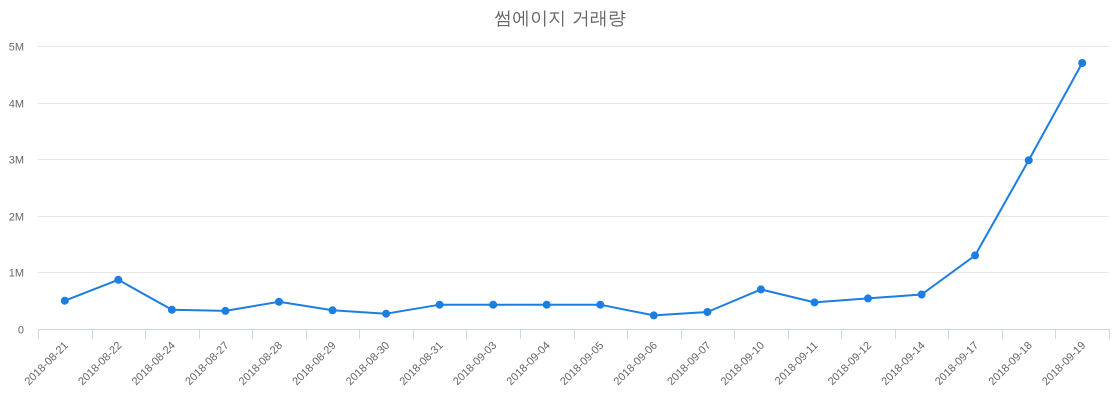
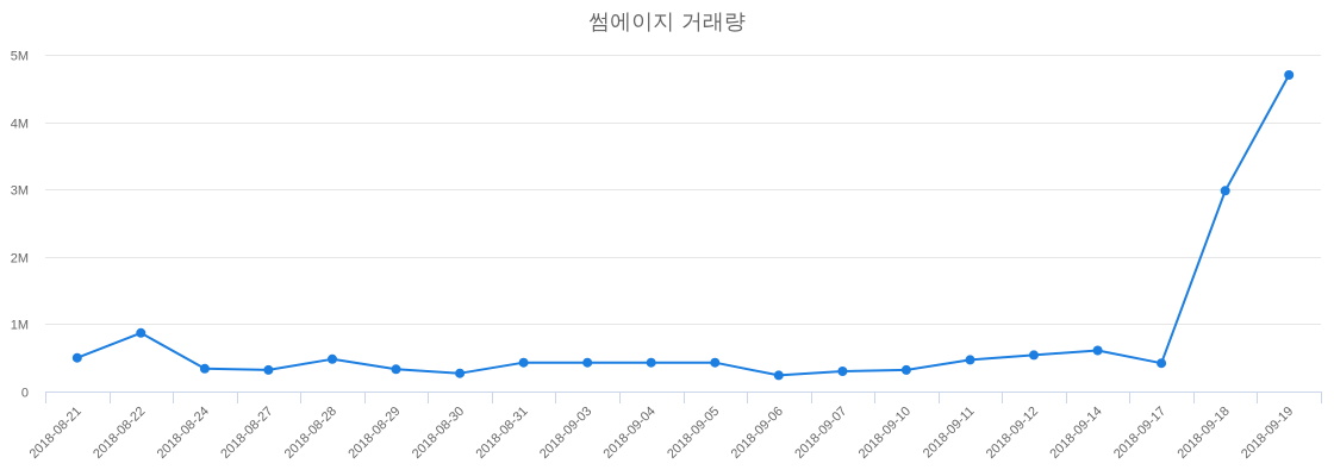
2018-09-10: 0.7M -> 0.3M
2018-09-17: 1.3M -> 0.4M
